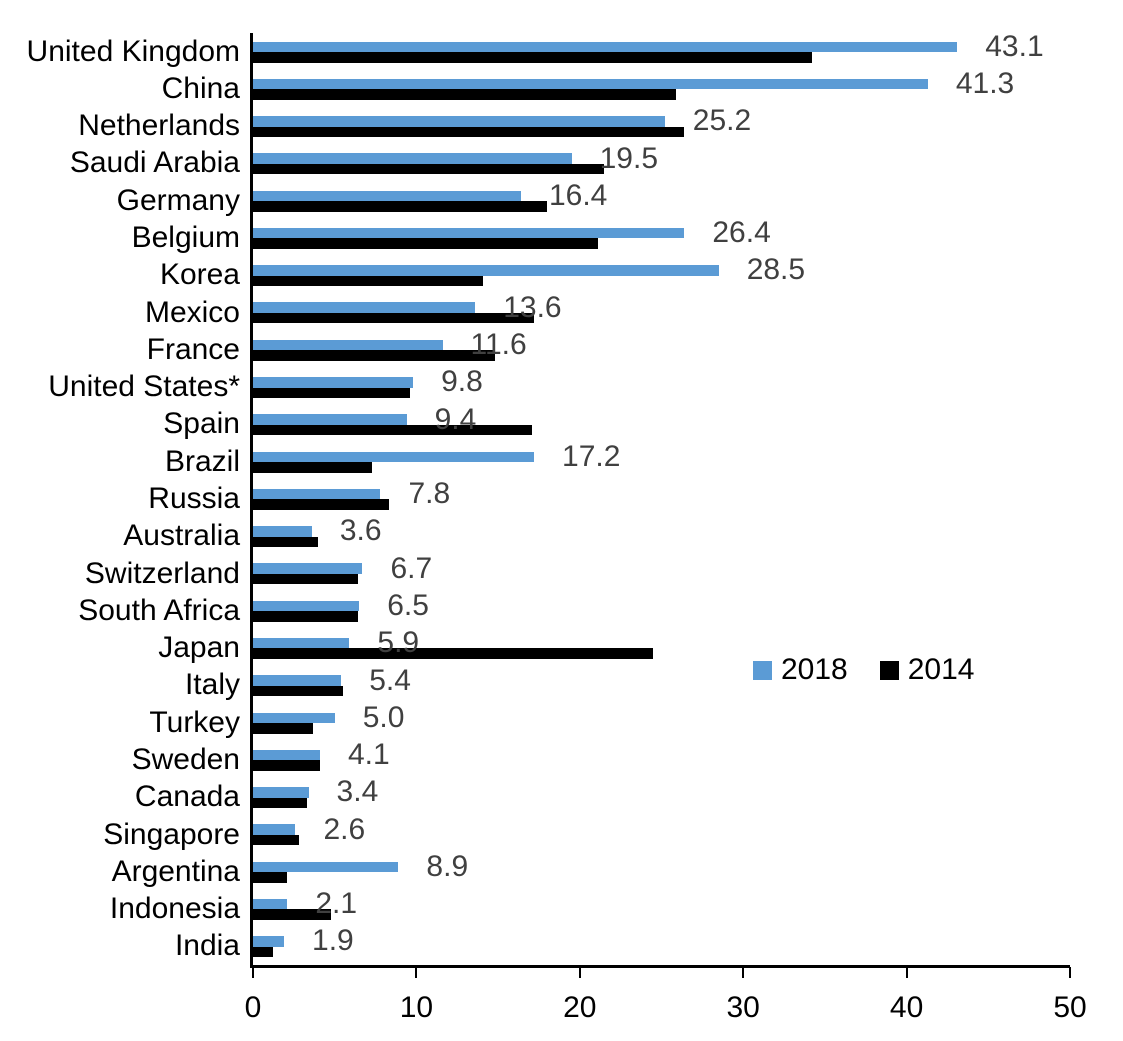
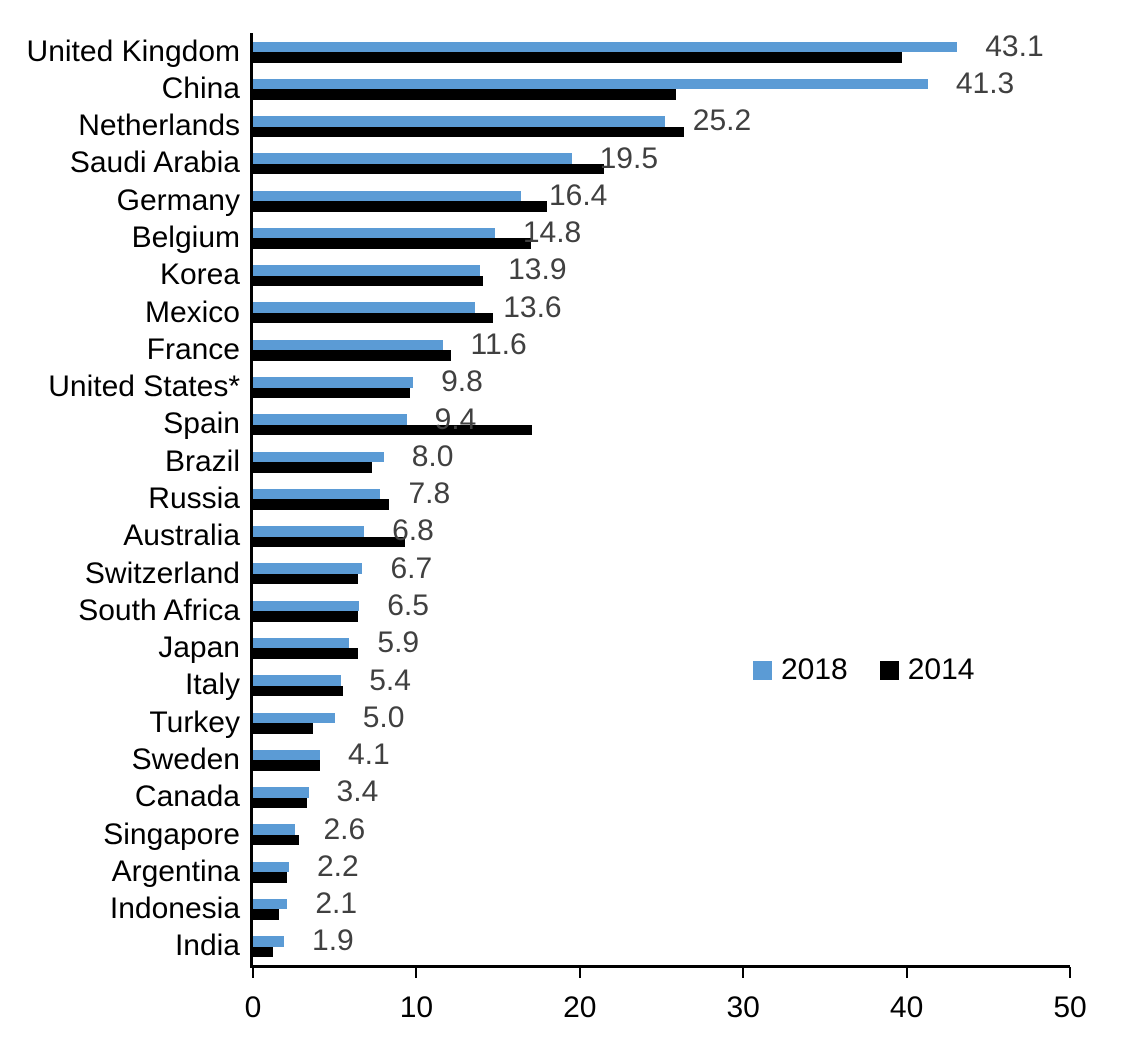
2014/United Kingdom: 34.2 -> 39.7
2018/Belgium: 26.4 -> 14.8
2014/Belgium: 21.1 -> 17.0
2018/Korea: 28.5 -> 13.9
2014/Mexico: 17.2 -> 14.7
2014/France: 14.8 -> 12.1
2018/Brazil: 17.2 -> 8.0
2018/Australia: 3.6 -> 6.8
2014/Australia: 4.0 -> 9.3
2014/Japan: 24.5 -> 6.4
2018/Argentina: 8.9 -> 2.2
2014/Indonesia: 4.8 -> 1.6
